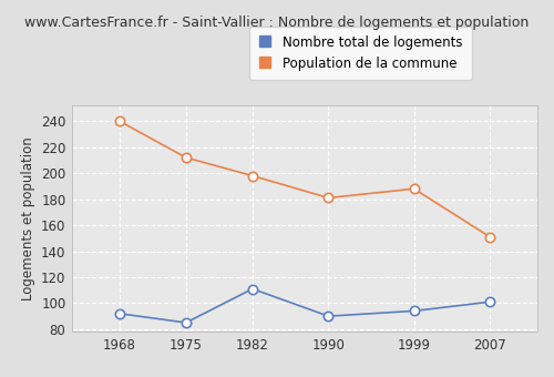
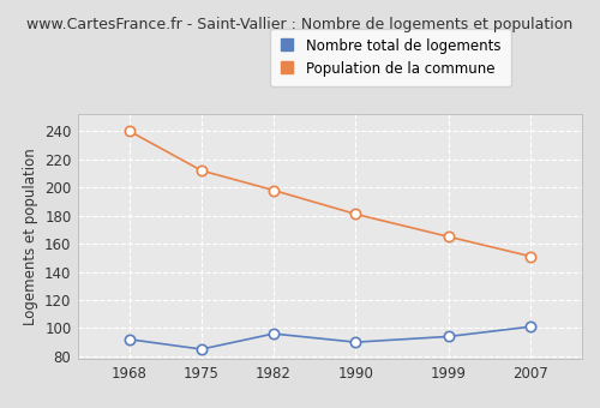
Nombre total de logements/1982: 111 -> 96
Population de la commune/1999: 188 -> 165
